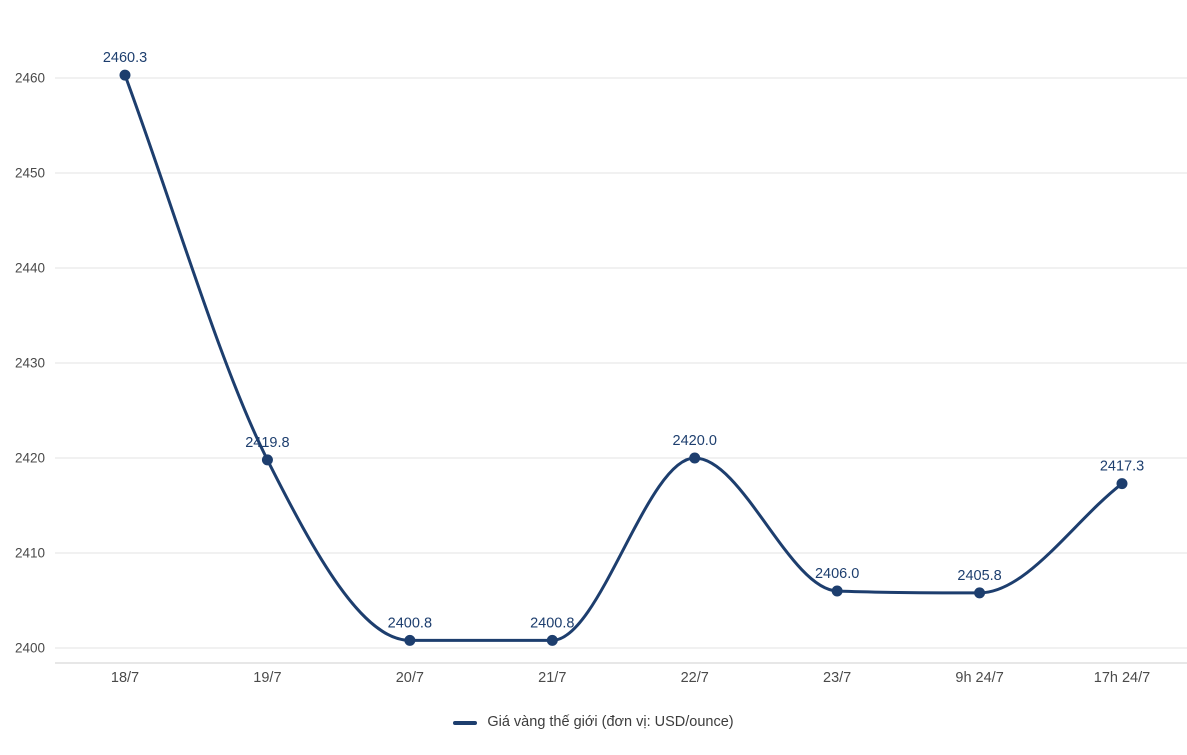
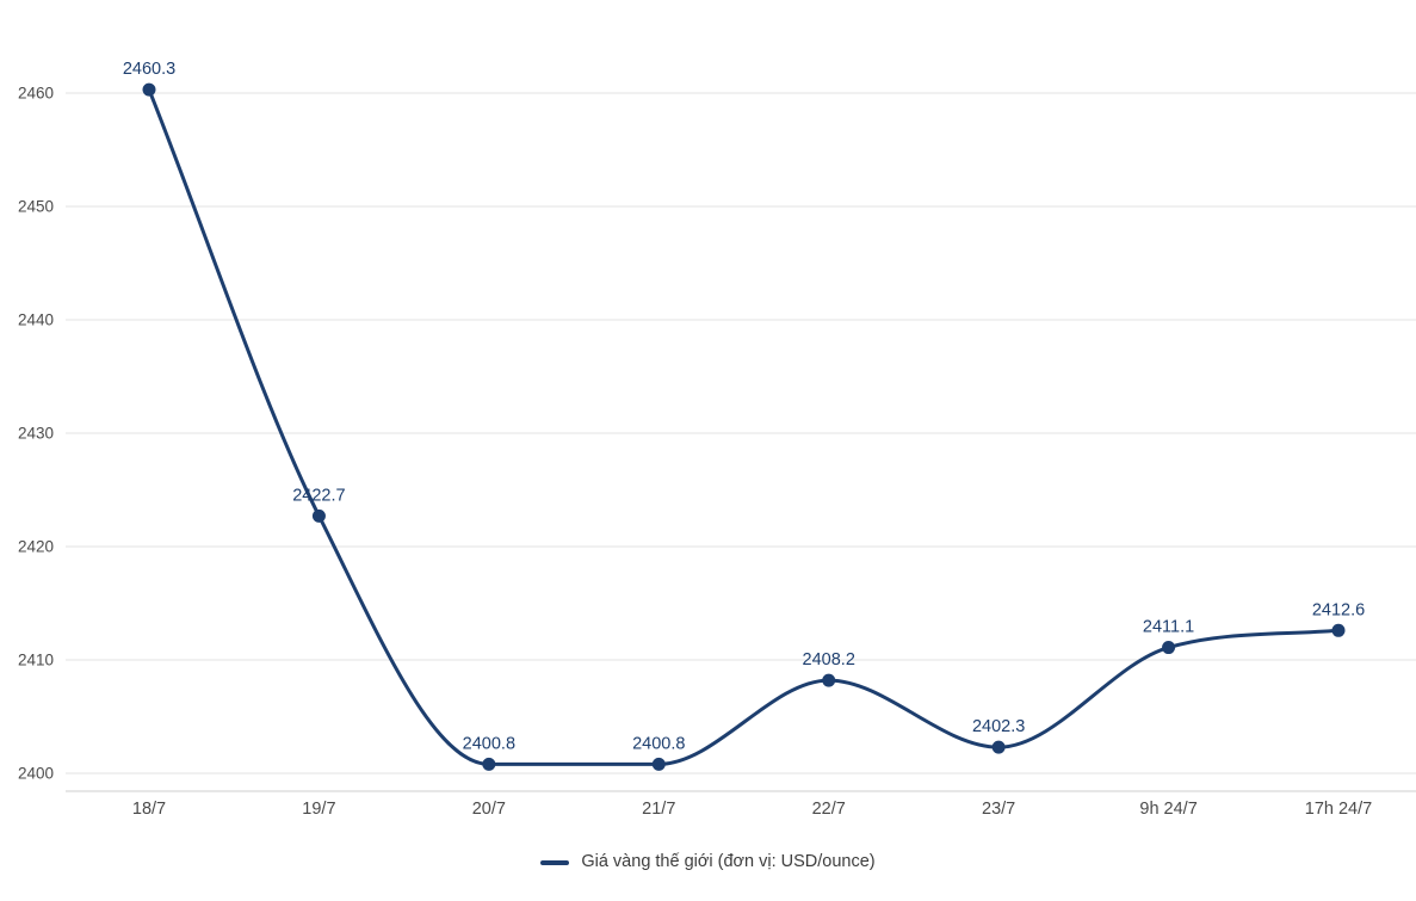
19/7: 2419.8 -> 2422.7
22/7: 2420.0 -> 2408.2
23/7: 2406.0 -> 2402.3
9h 24/7: 2405.8 -> 2411.1
17h 24/7: 2417.3 -> 2412.6
